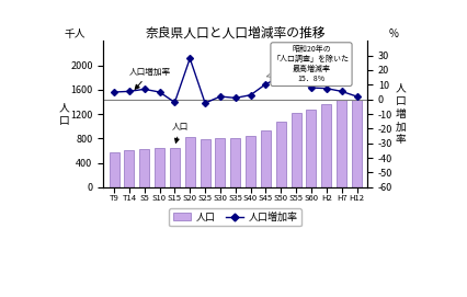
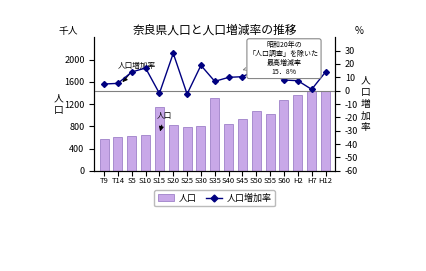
人口増加率/S5: 7 -> 14
人口増加率/S10: 5 -> 17
人口/S15: 650 -> 1140
人口増加率/S30: 2 -> 19
人口/S35: 810 -> 1300
人口増加率/S35: 1 -> 7
人口増加率/S40: 3 -> 10
人口/S55: 1210 -> 1020
人口増加率/H7: 6 -> 1
人口増加率/H12: 2 -> 14
